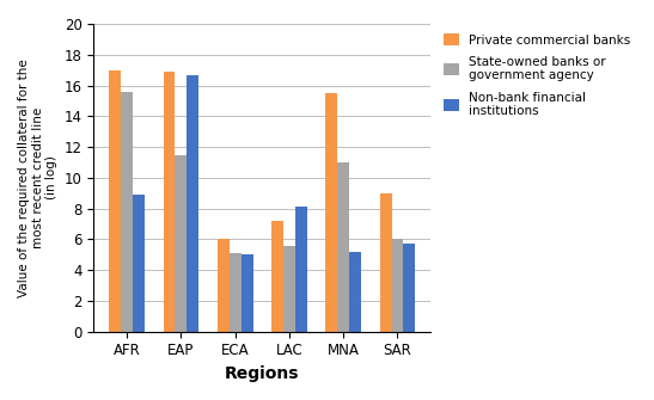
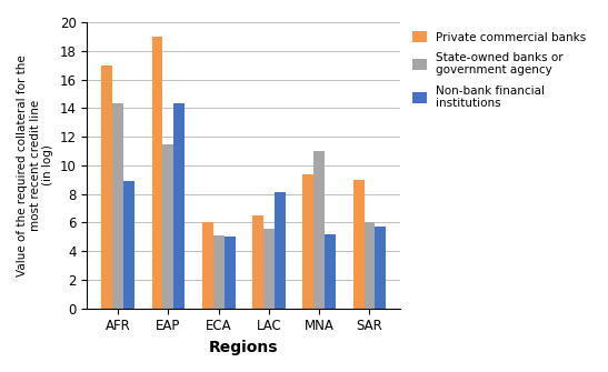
State-owned banks or government agency/AFR: 15.6 -> 14.3
Private commercial banks/EAP: 16.9 -> 19.0
Non-bank financial institutions/EAP: 16.7 -> 14.3
Private commercial banks/LAC: 7.2 -> 6.5
Private commercial banks/MNA: 15.5 -> 9.4
